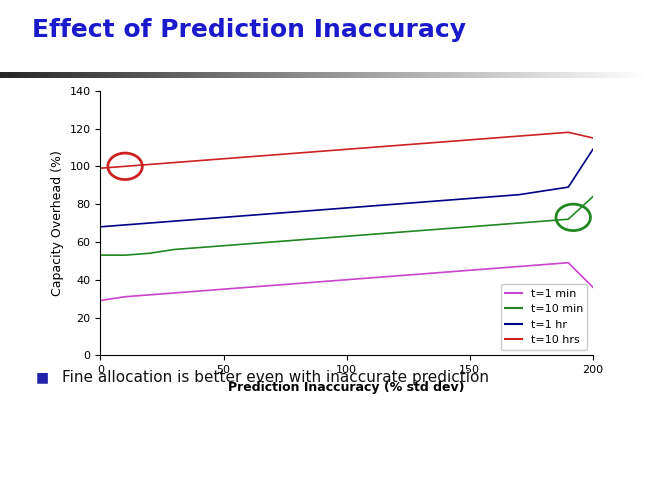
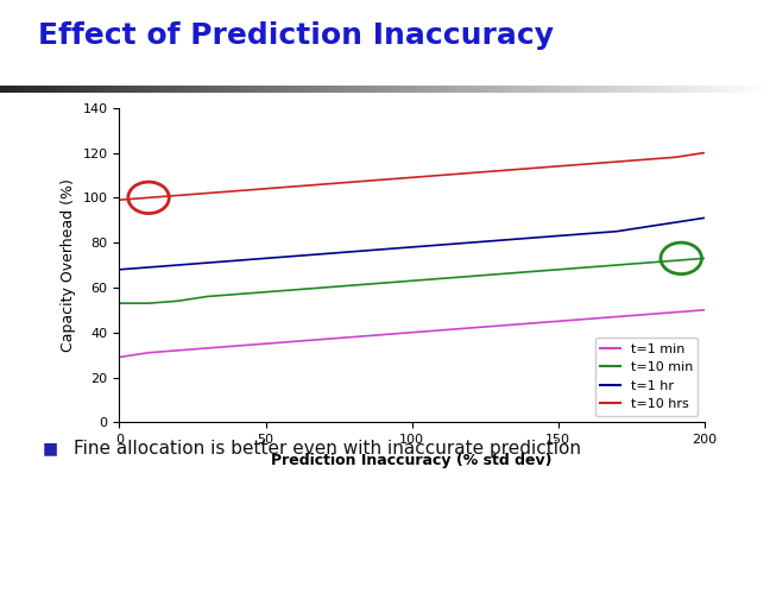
t=1 min/200: 36 -> 50
t=10 min/200: 84 -> 73
t=1 hr/200: 109 -> 91
t=10 hrs/200: 115 -> 120
